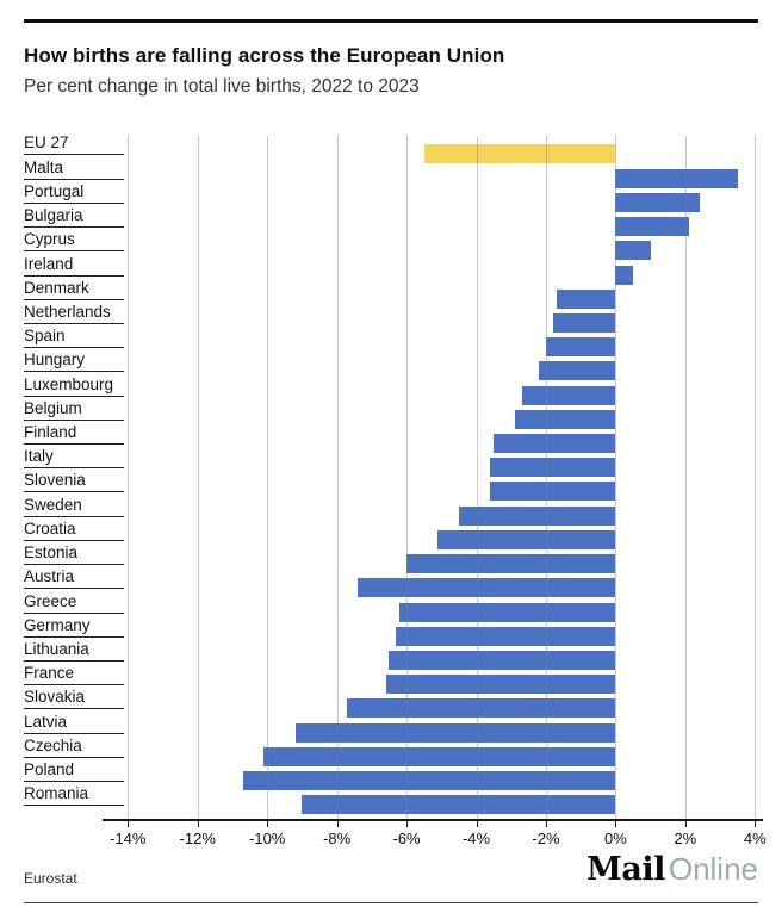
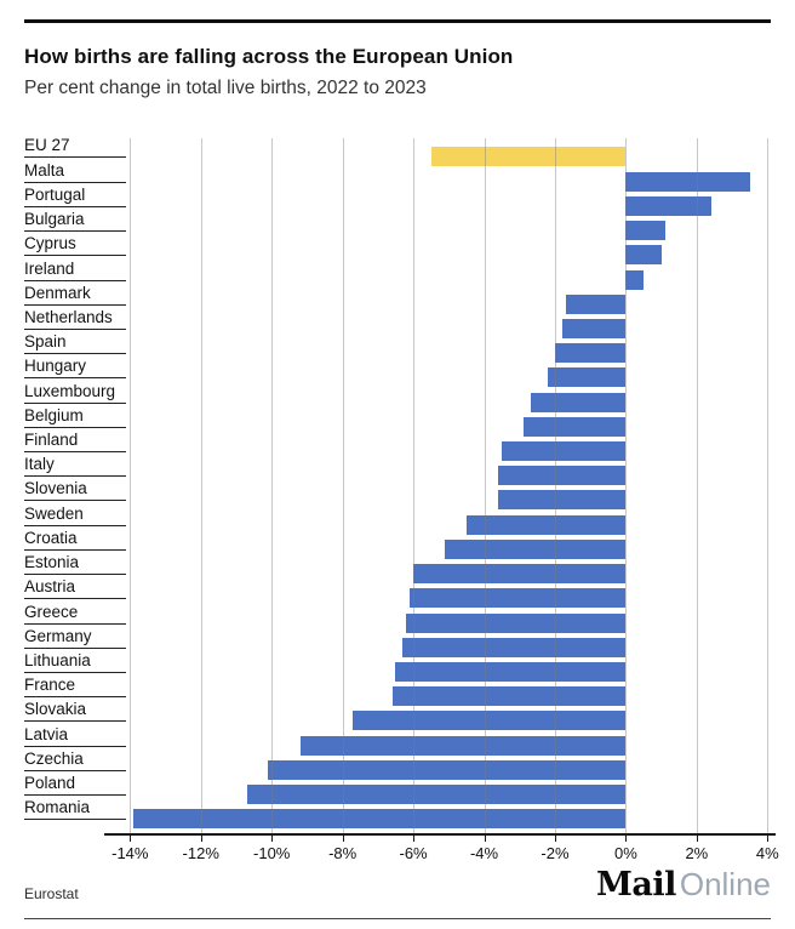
Bulgaria: 2.1% -> 1.1%
Austria: -7.4% -> -6.1%
Romania: -9.0% -> -13.9%
